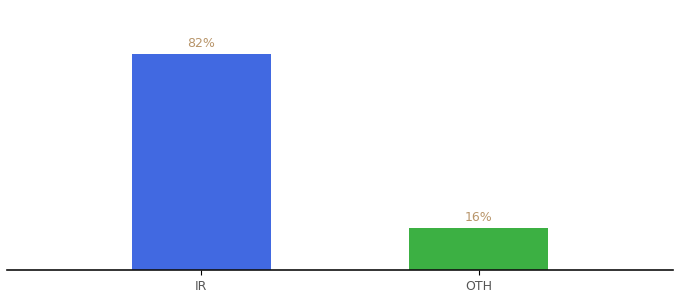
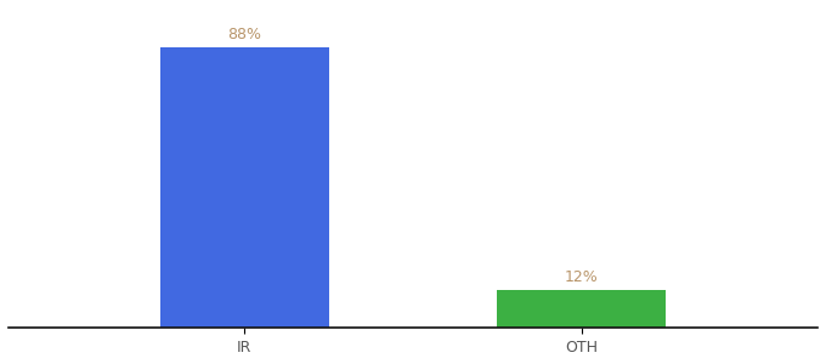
IR: 82% -> 88%
OTH: 16% -> 12%
